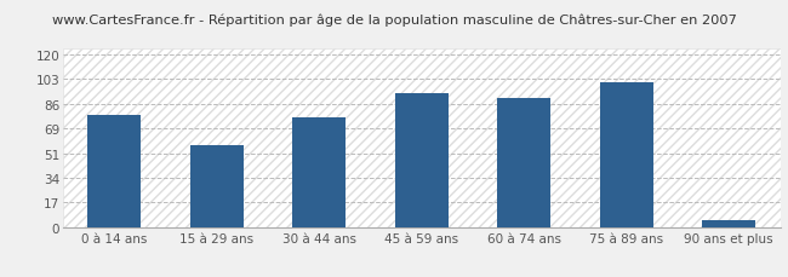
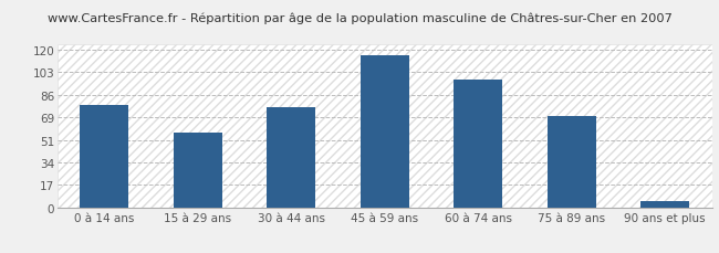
45 à 59 ans: 93 -> 116
60 à 74 ans: 90 -> 97
75 à 89 ans: 101 -> 70
